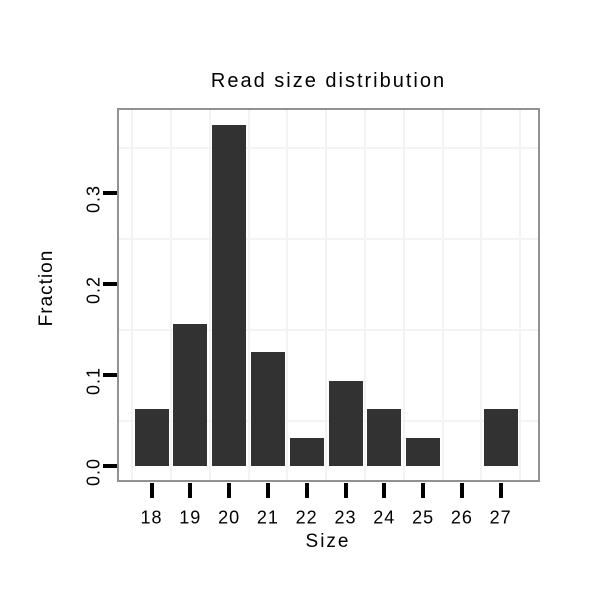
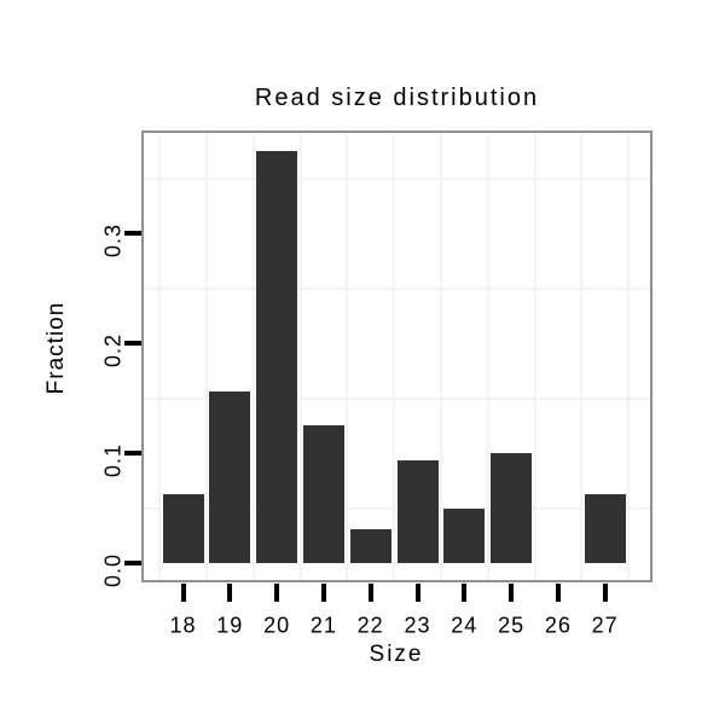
24: 0.06 -> 0.05
25: 0.03 -> 0.10
